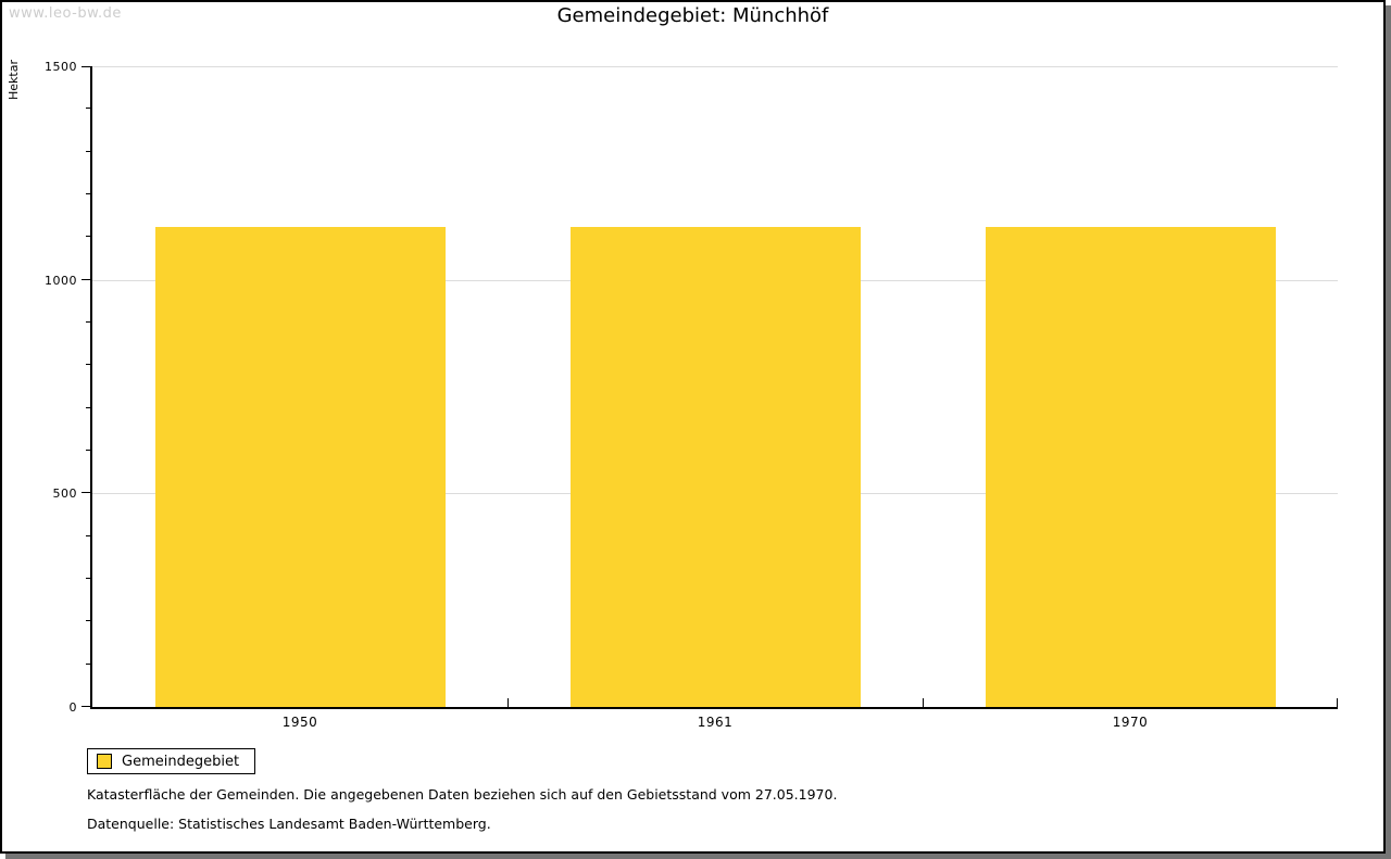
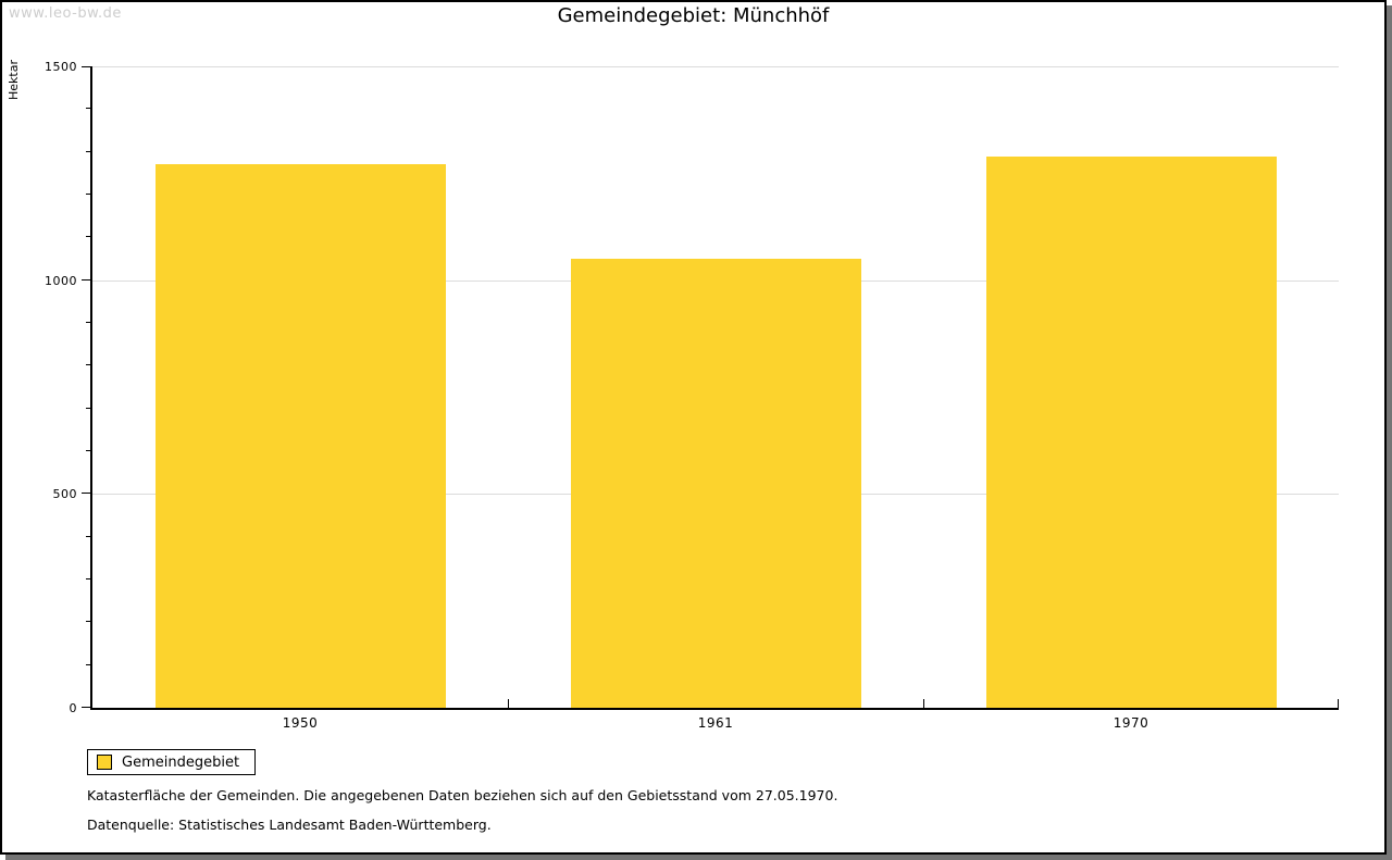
1950: 1120 -> 1270
1961: 1120 -> 1050
1970: 1120 -> 1290
